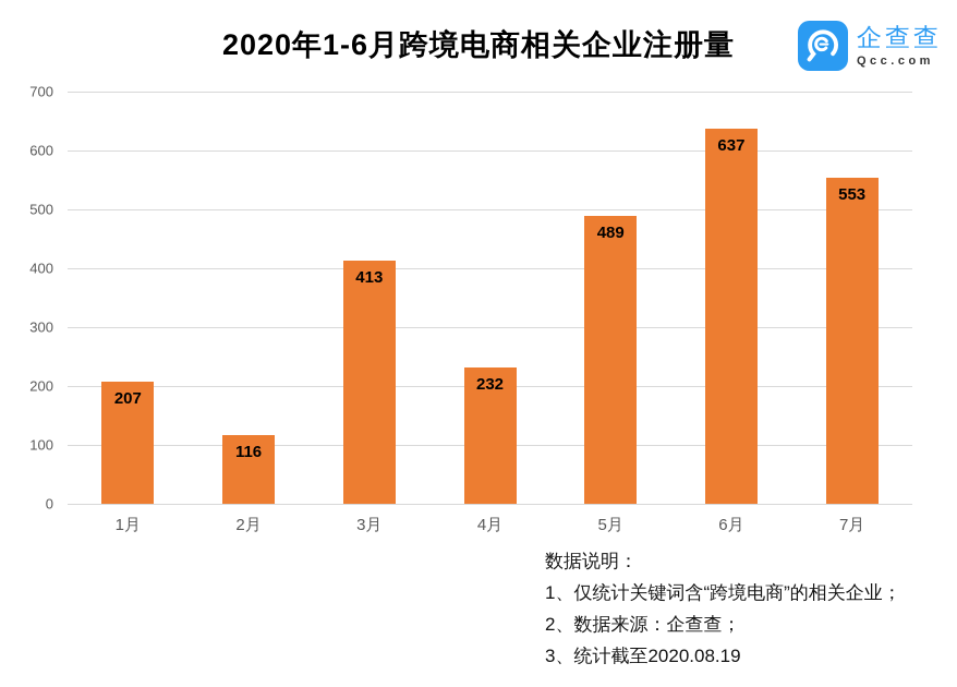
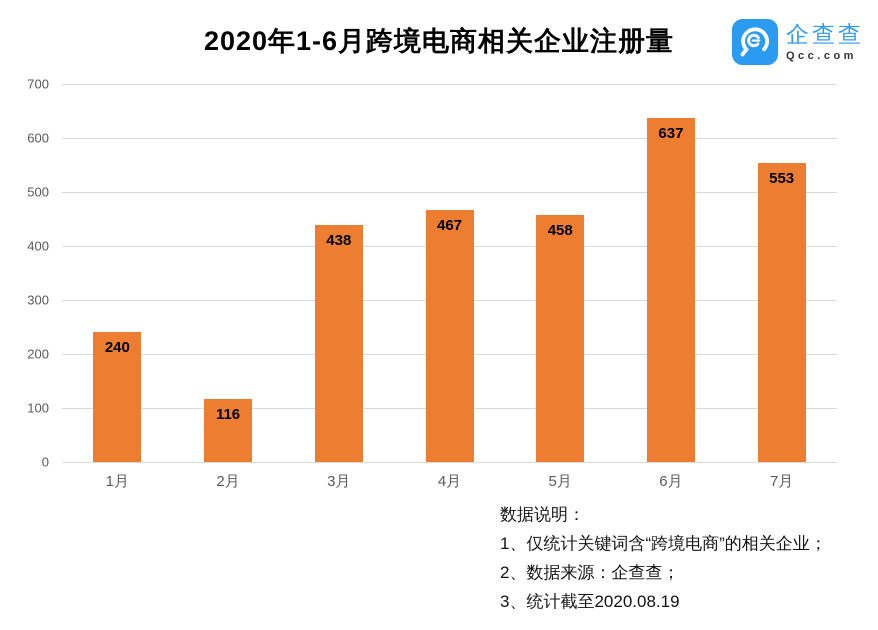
1月: 207 -> 240
3月: 413 -> 438
4月: 232 -> 467
5月: 489 -> 458
